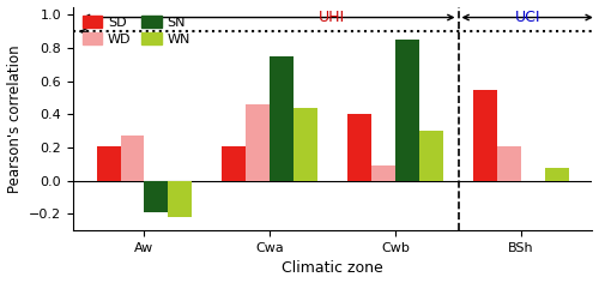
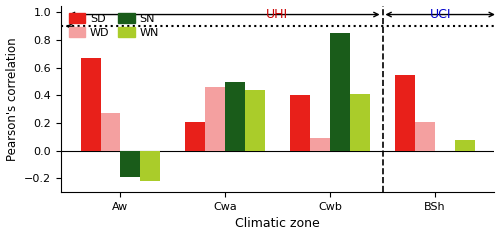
SD/Aw: 0.21 -> 0.67
SN/Cwa: 0.75 -> 0.50
WN/Cwb: 0.30 -> 0.41
